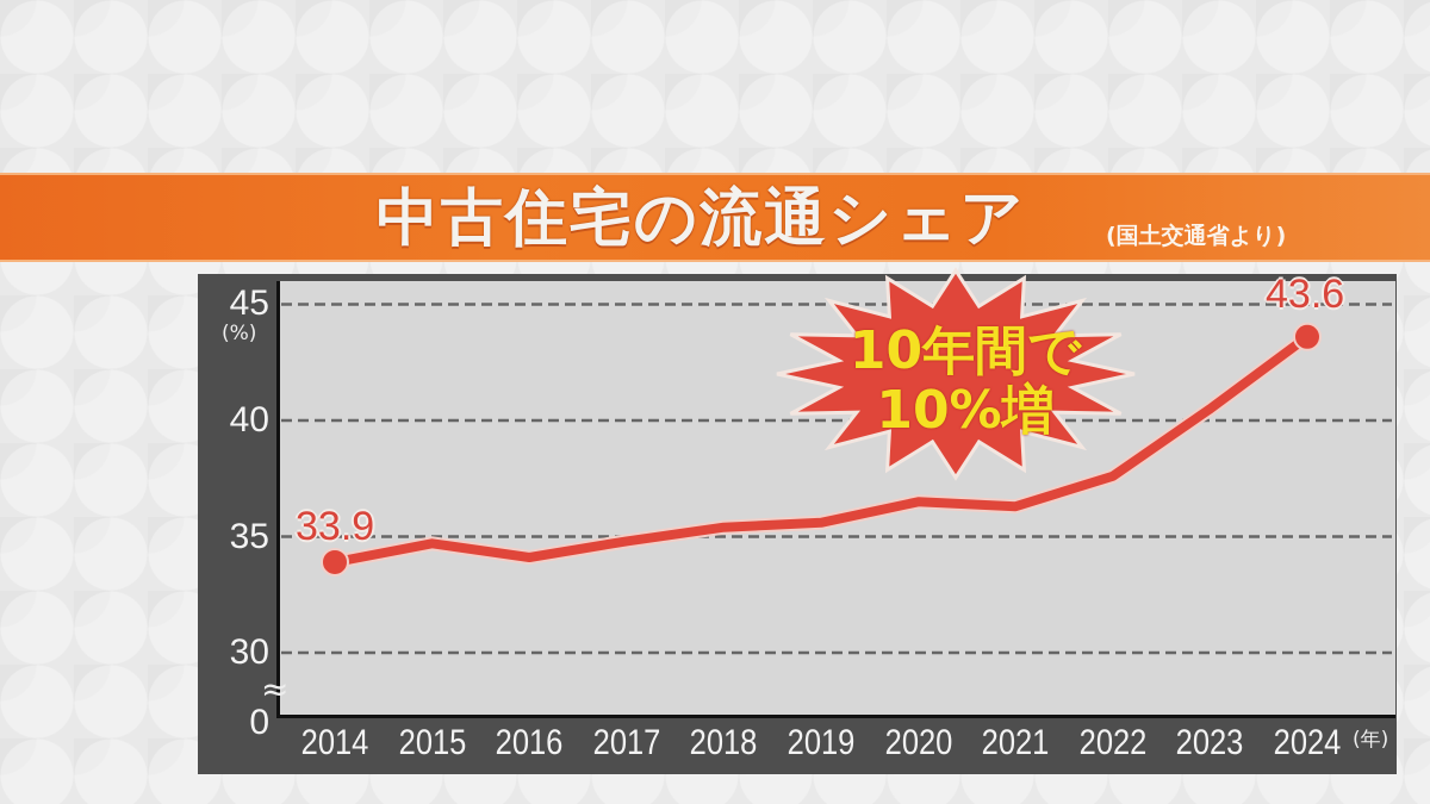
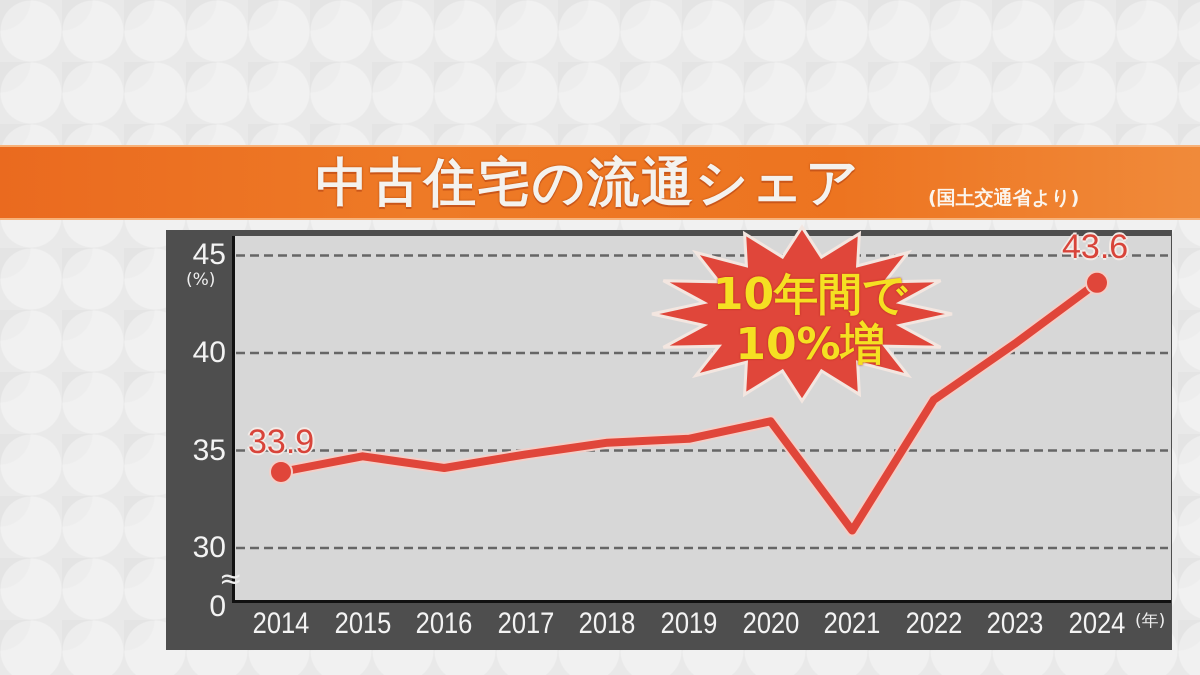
2021: 36.3 -> 30.9
